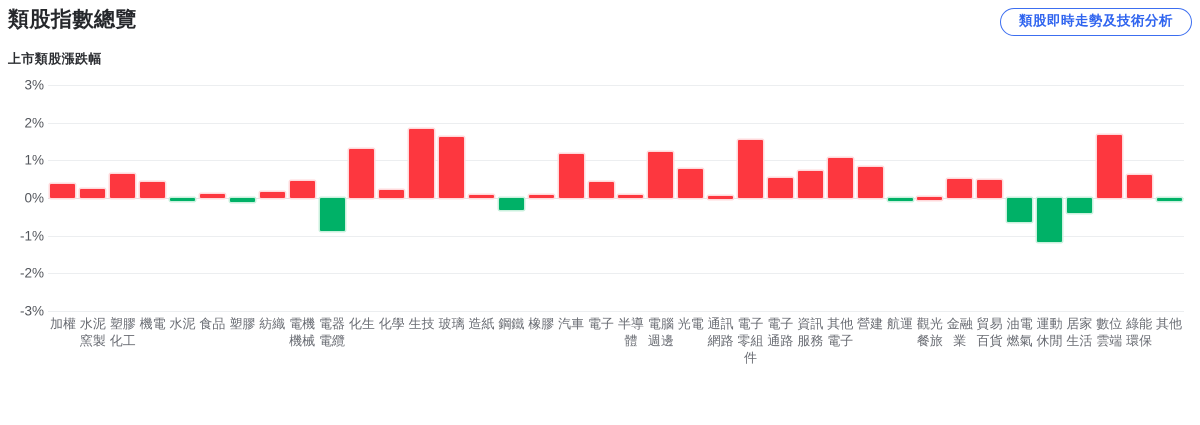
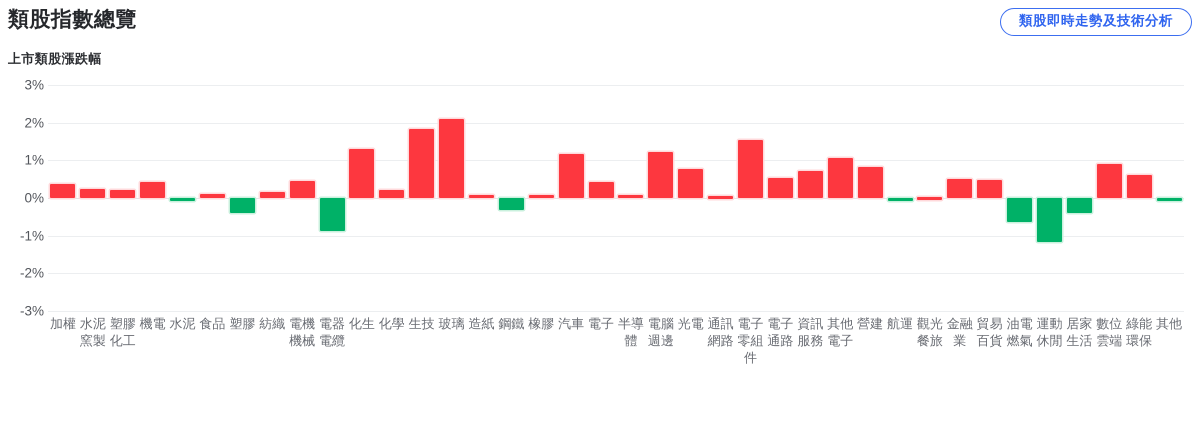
塑膠化工: 0.7% -> 0.2%
塑膠: -0.1% -> -0.4%
玻璃: 1.6% -> 2.1%
數位雲端: 1.7% -> 0.9%
